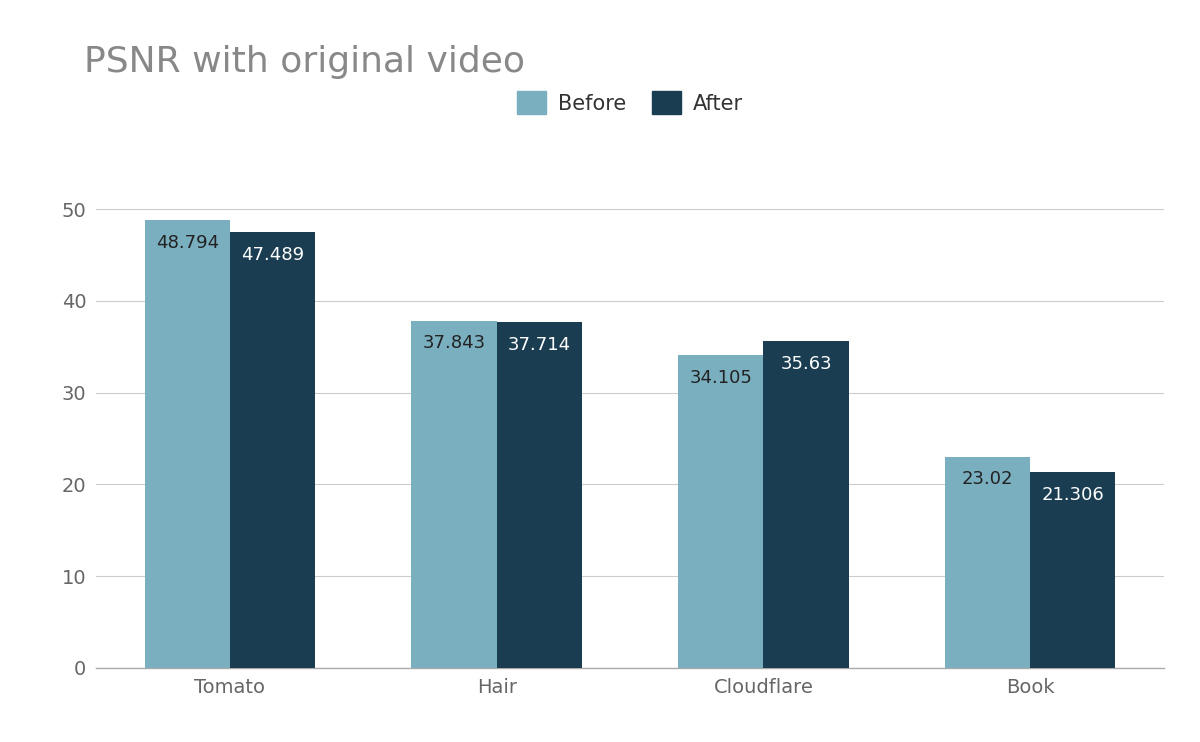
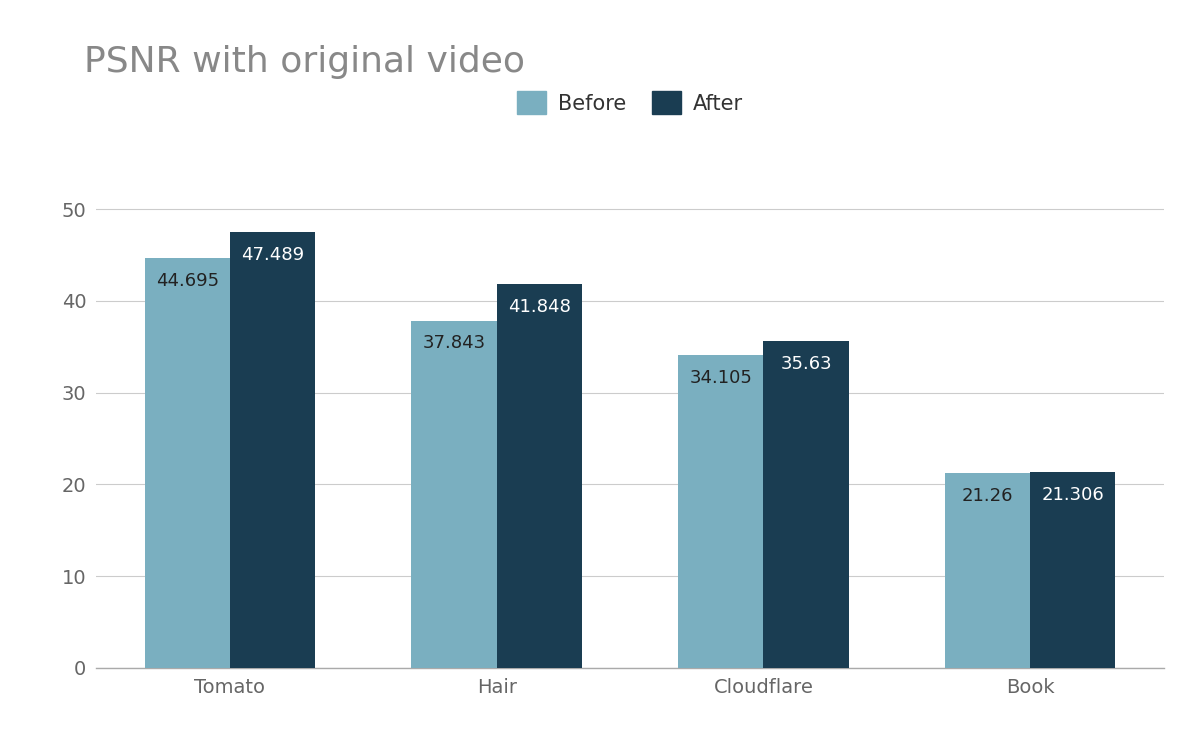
Before/Tomato: 48.794 -> 44.695
After/Hair: 37.714 -> 41.848
Before/Book: 23.02 -> 21.26
